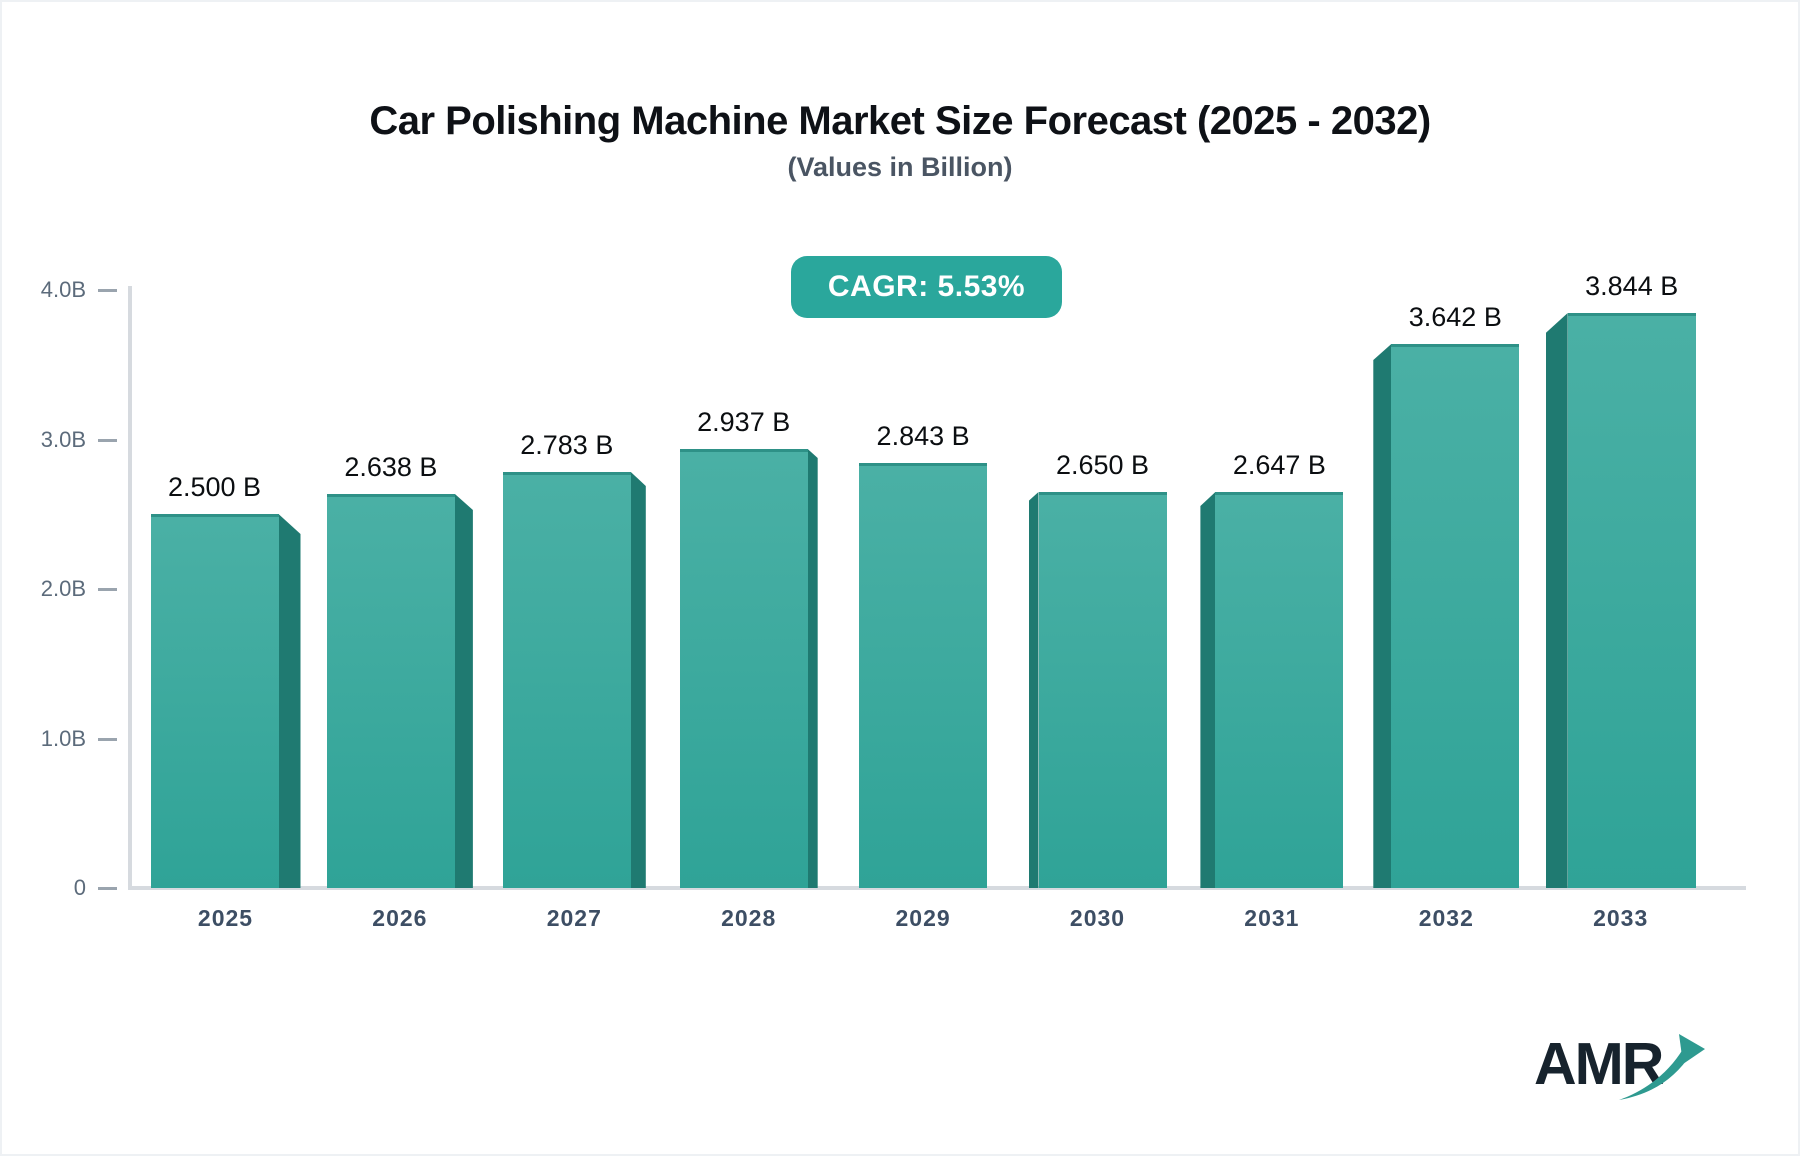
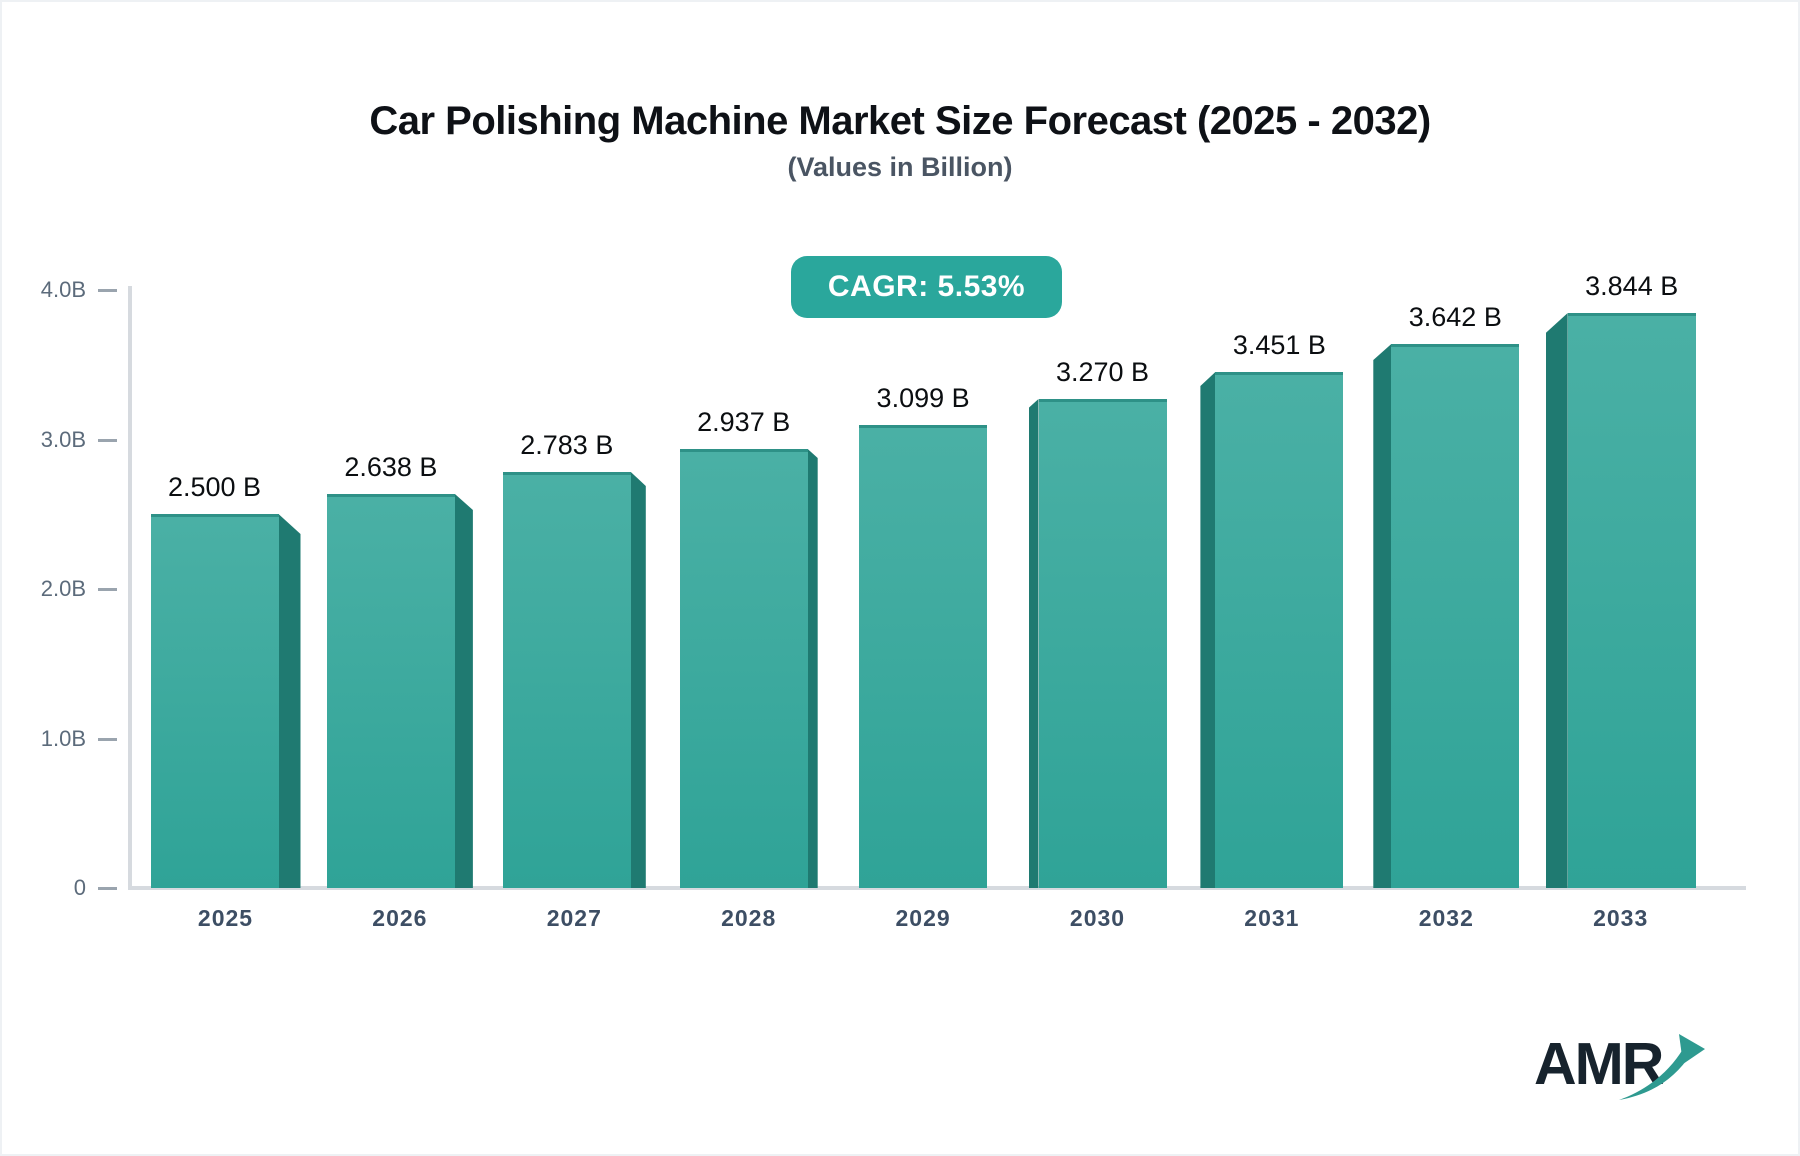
2029: 2.843 -> 3.099
2030: 2.650 -> 3.270
2031: 2.647 -> 3.451
